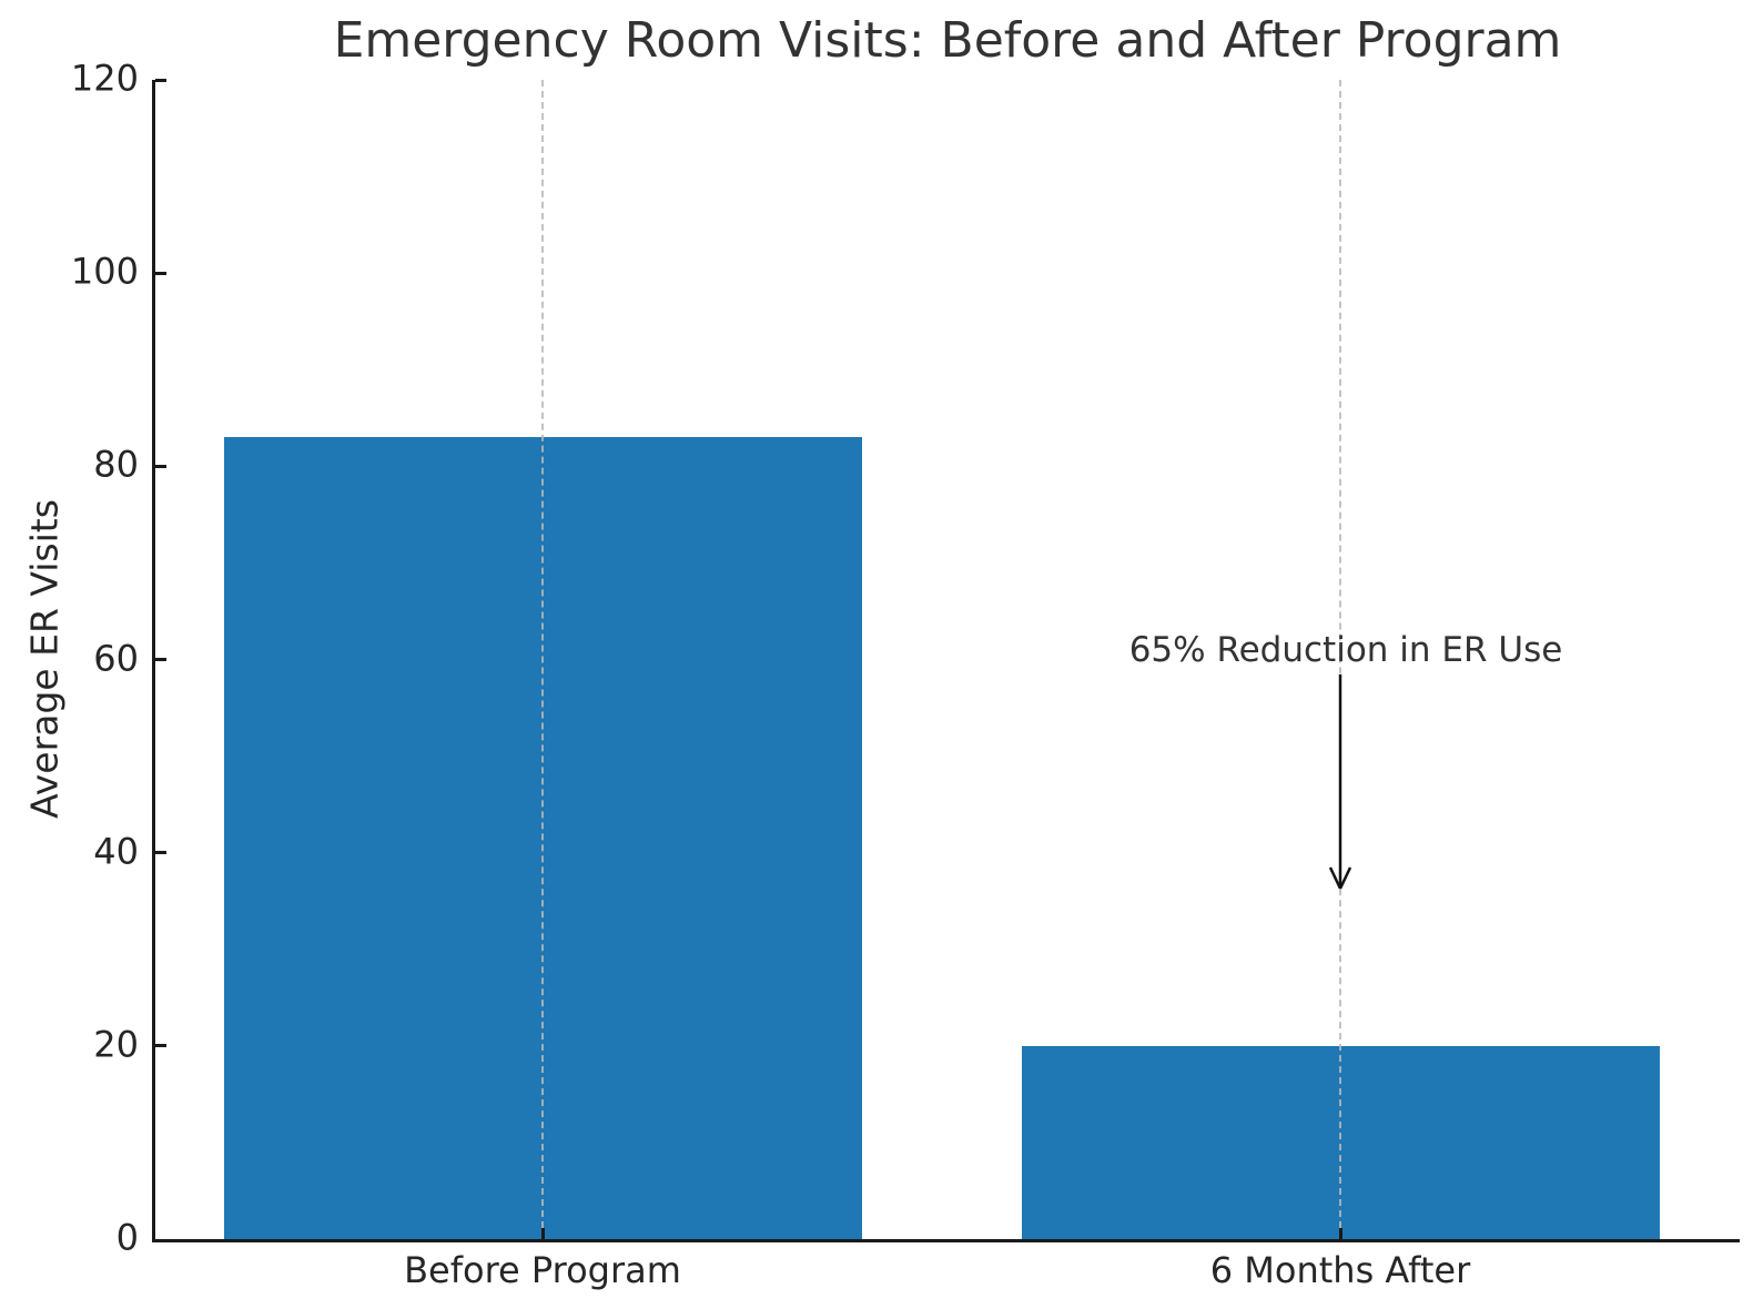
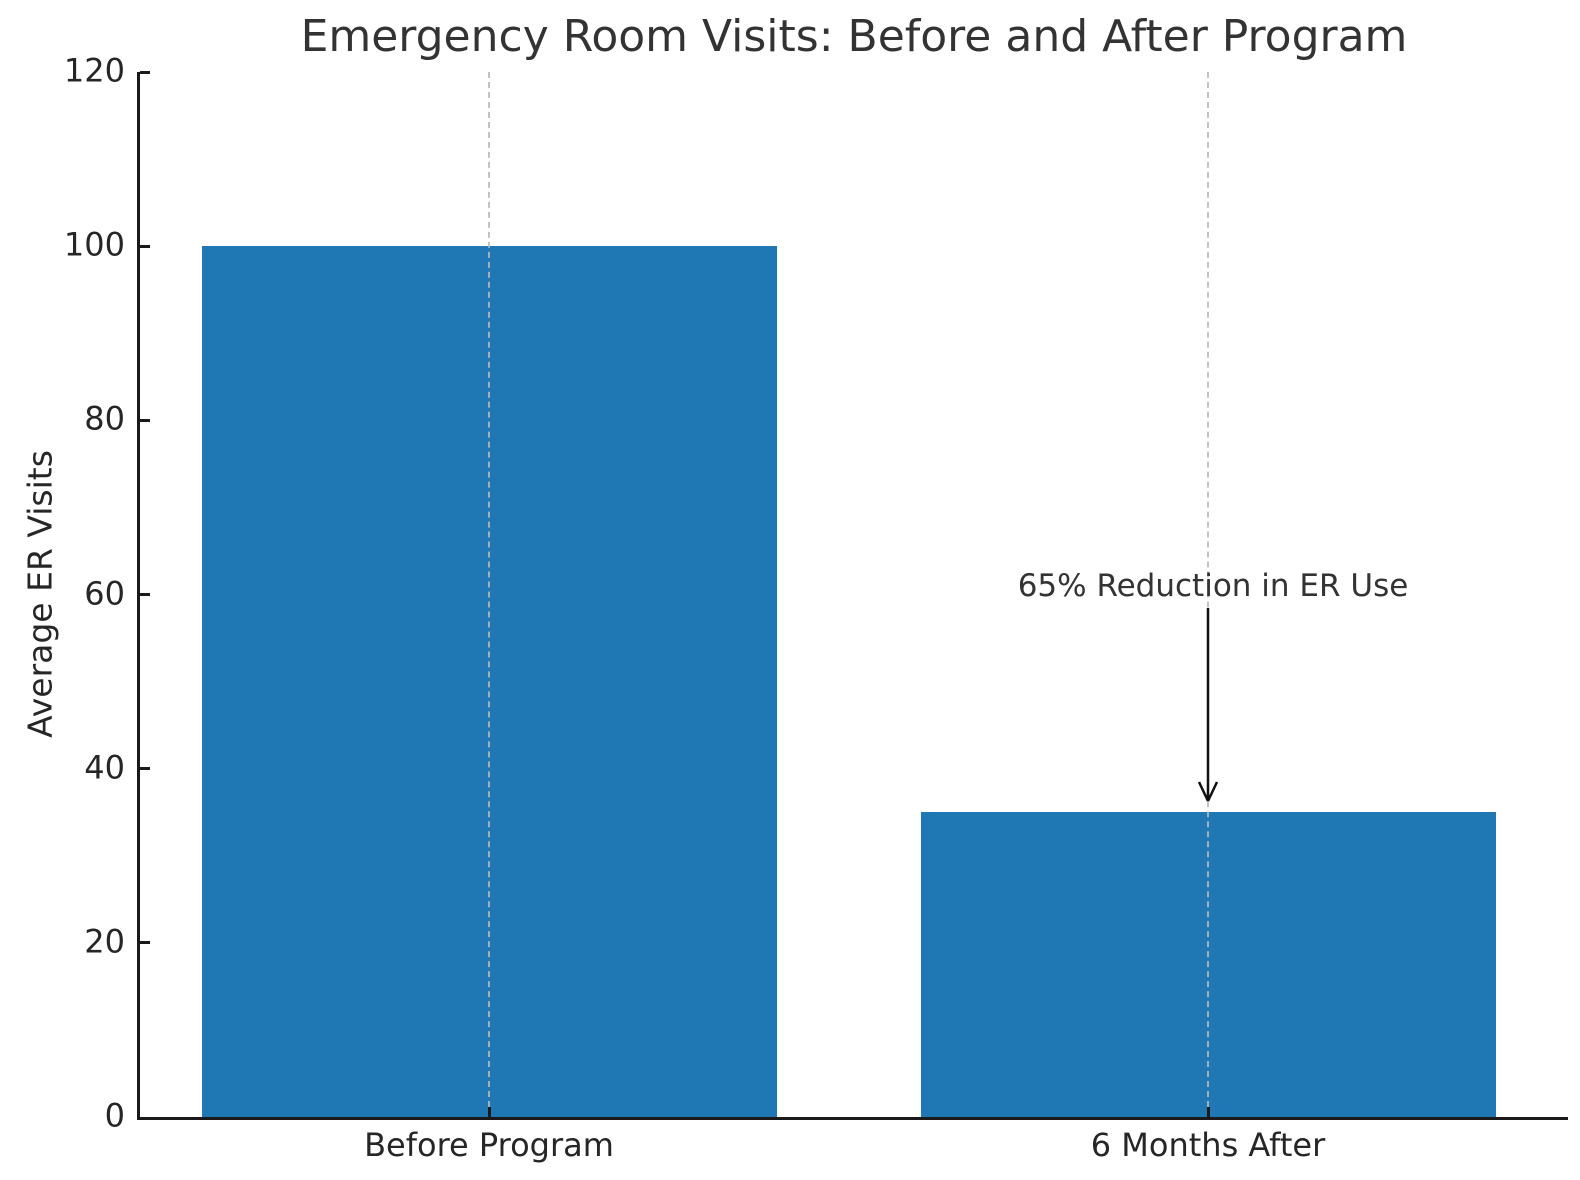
Before Program: 83 -> 100
6 Months After: 20 -> 35
